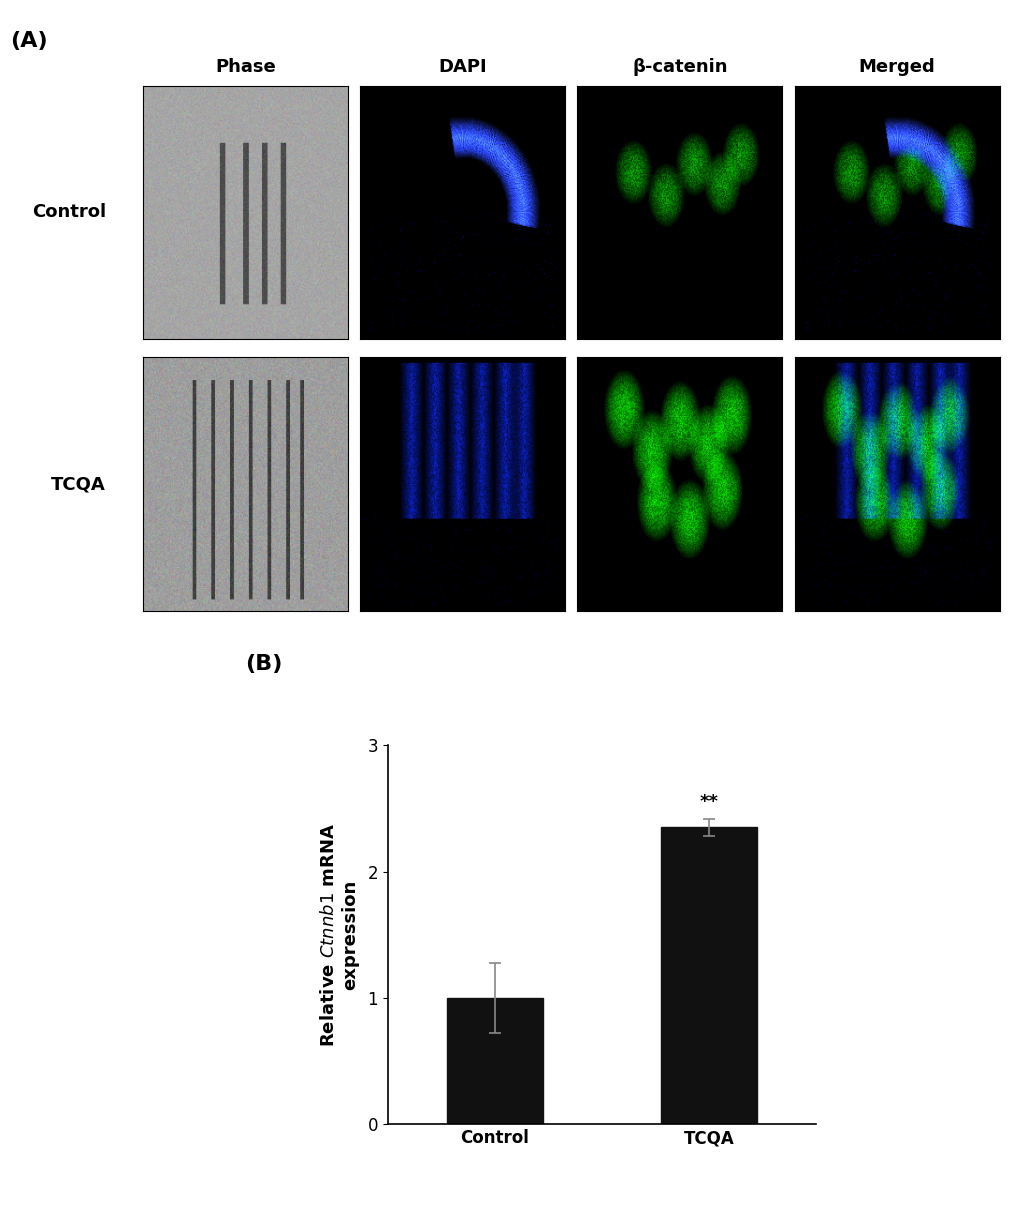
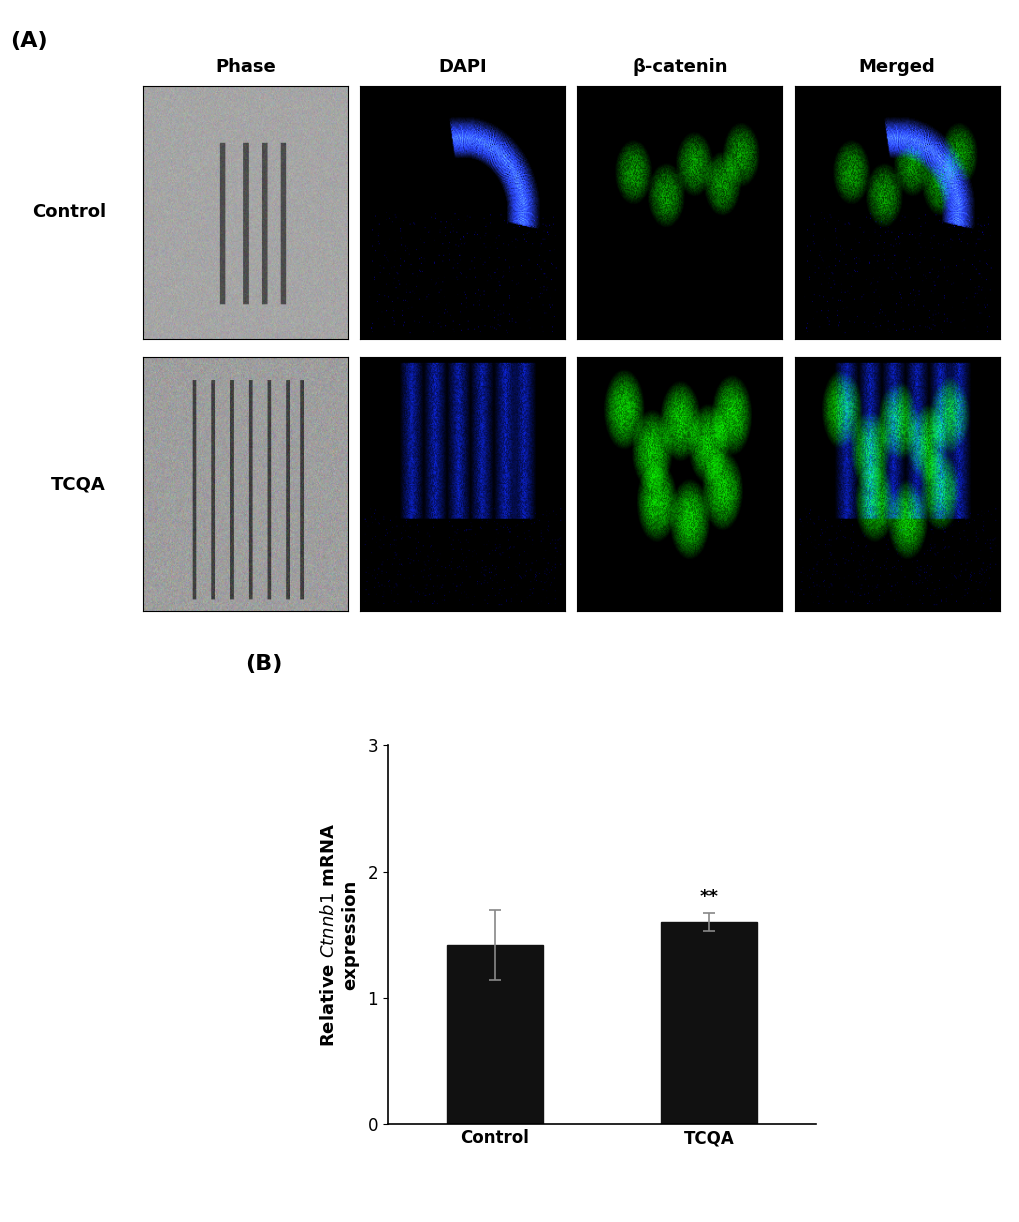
Control: 1.00 -> 1.42
TCQA: 2.35 -> 1.60
